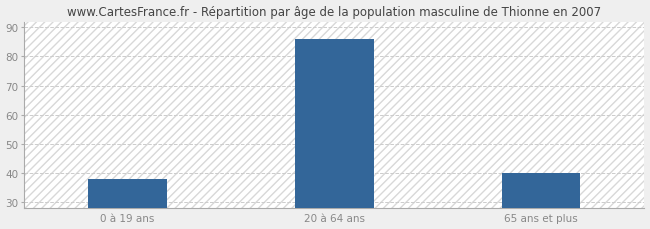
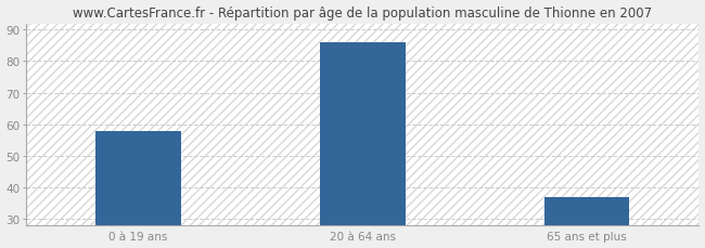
0 à 19 ans: 38 -> 58
65 ans et plus: 40 -> 37
